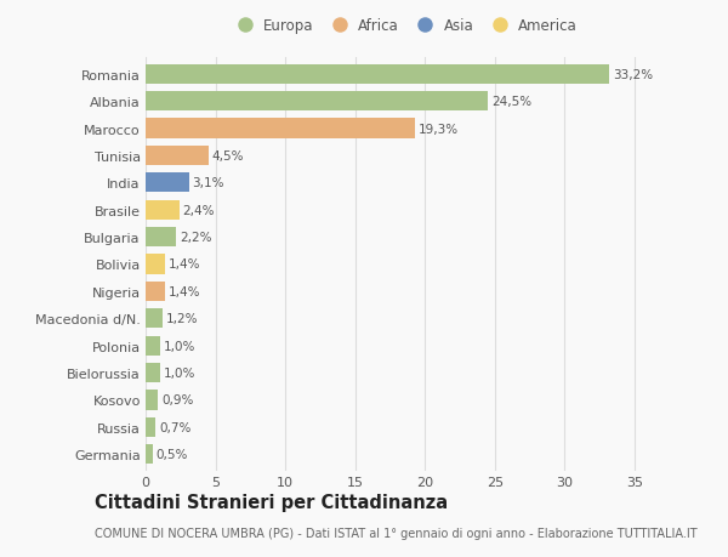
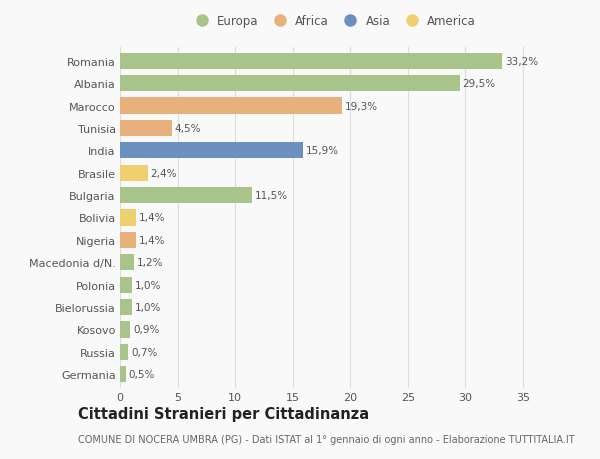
Albania: 24,5% -> 29,5%
India: 3,1% -> 15,9%
Bulgaria: 2,2% -> 11,5%
